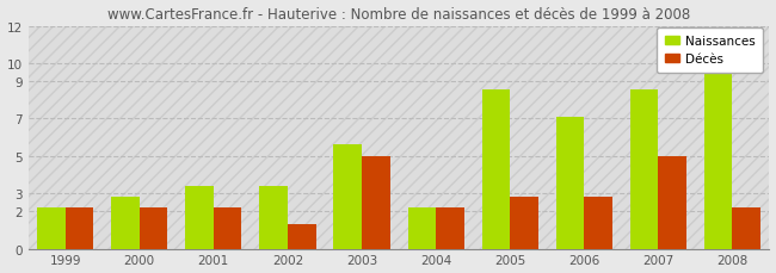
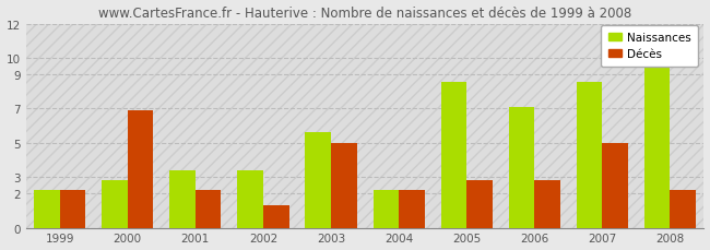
Décès/2000: 2.2 -> 6.9
